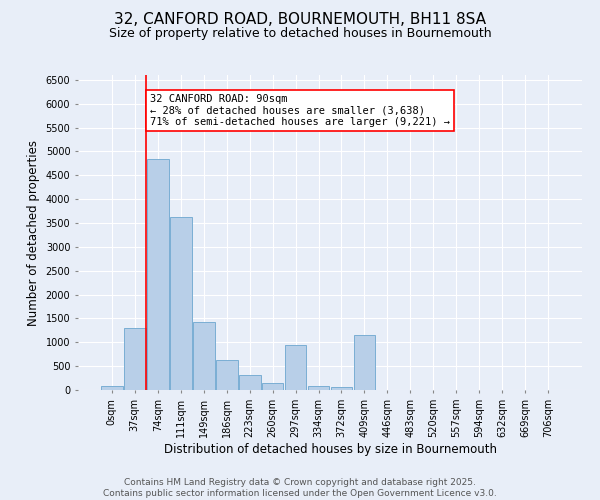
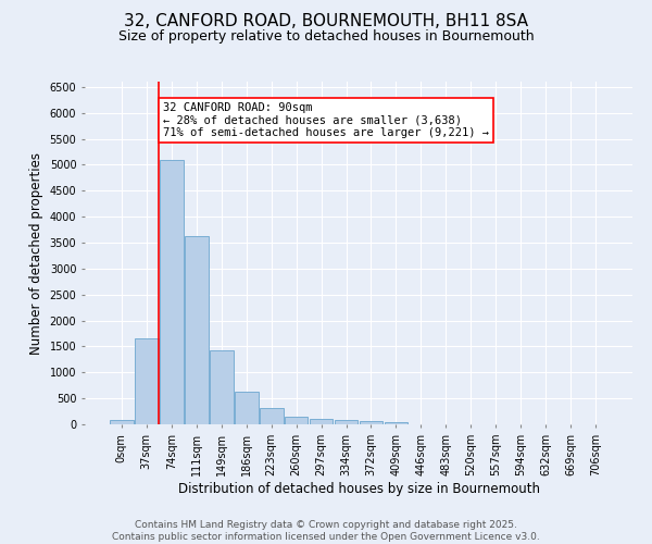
37sqm: 1300 -> 1650
74sqm: 4850 -> 5100
297sqm: 950 -> 100
409sqm: 1150 -> 40
